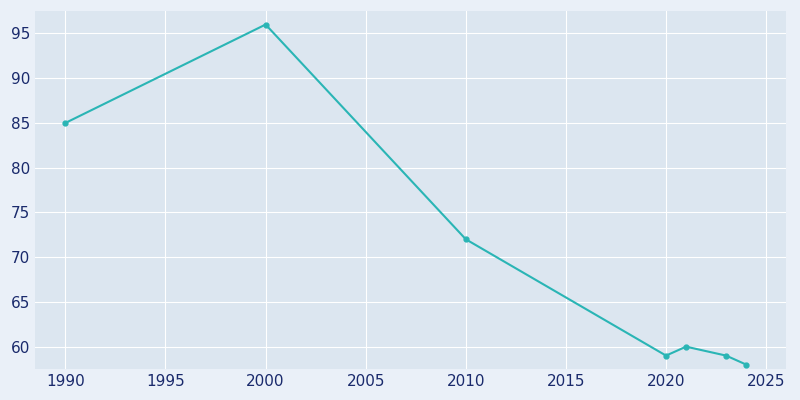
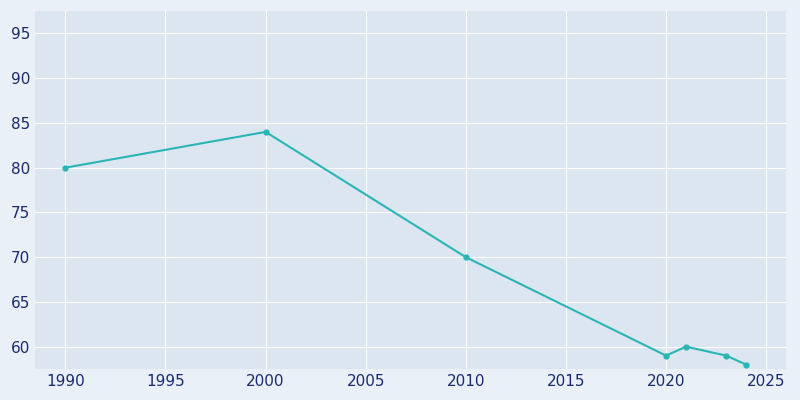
1990: 85 -> 80
2000: 96 -> 84
2010: 72 -> 70
